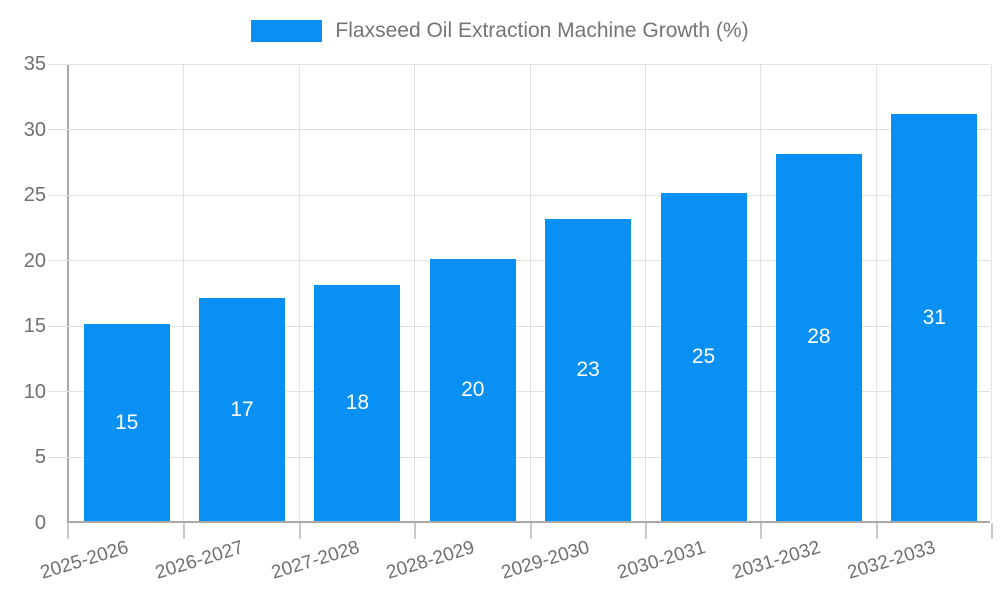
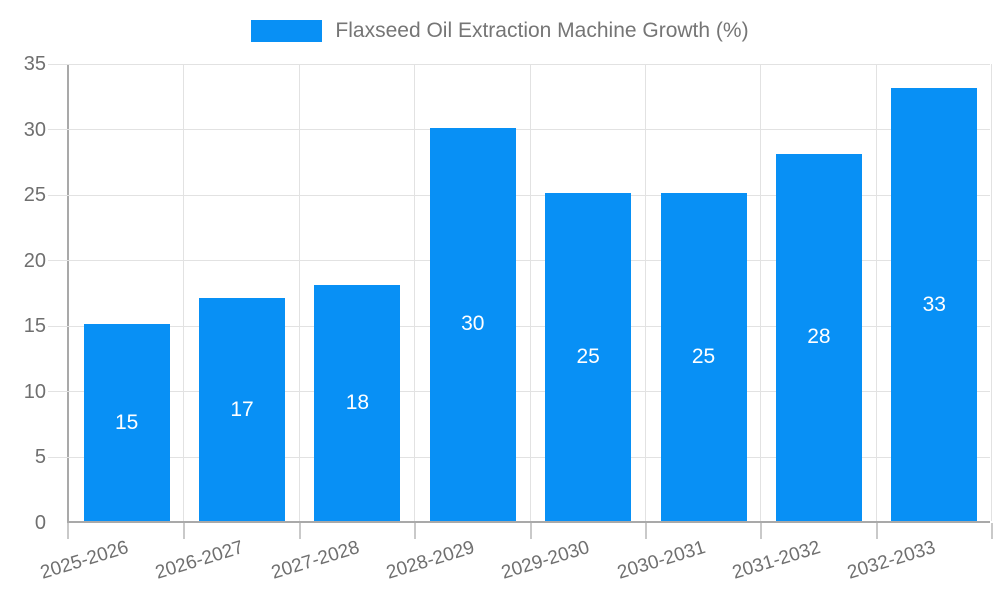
2028-2029: 20 -> 30
2029-2030: 23 -> 25
2032-2033: 31 -> 33
